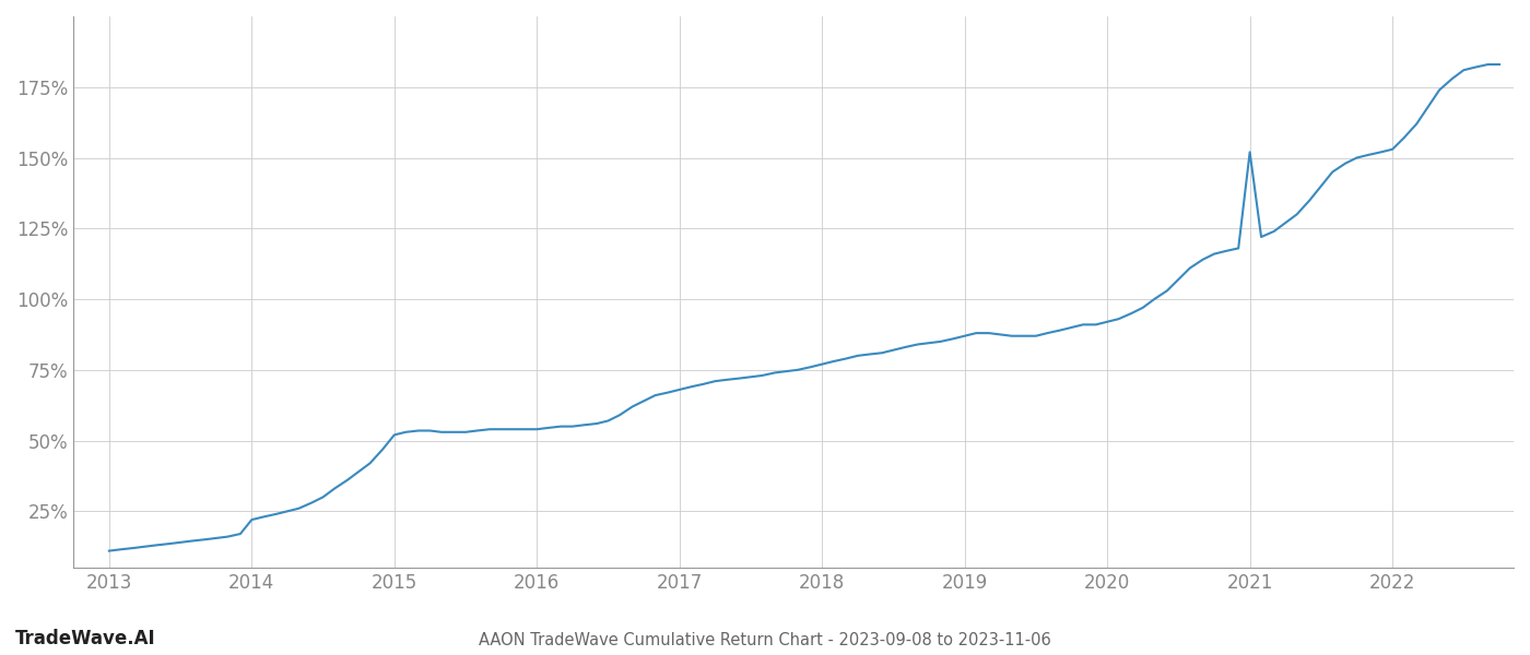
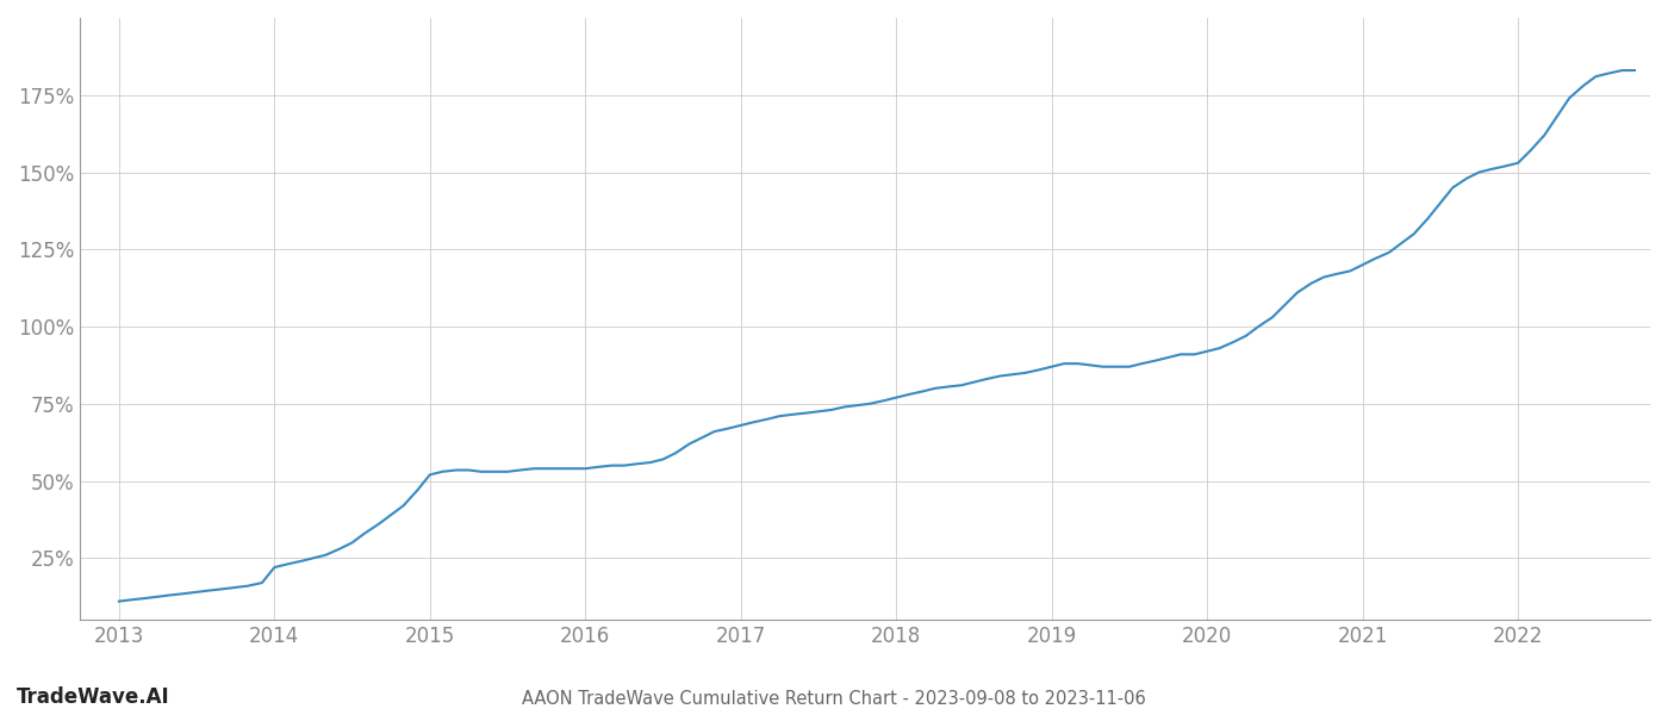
2021: 152.0% -> 120.0%
